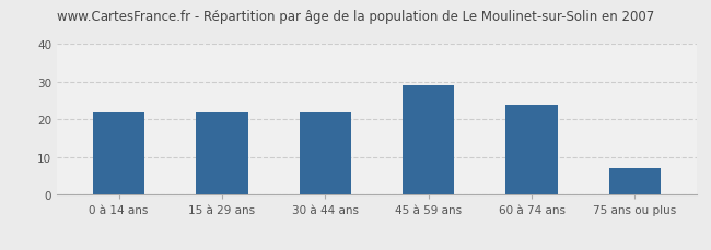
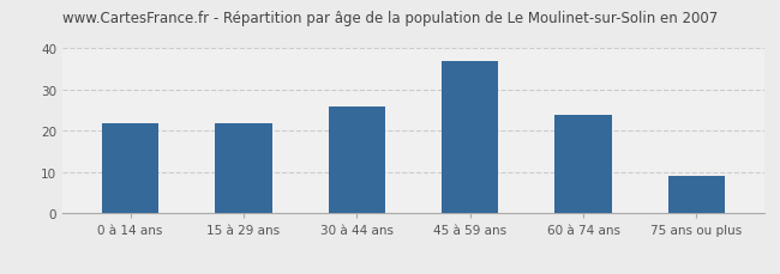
30 à 44 ans: 22 -> 26
45 à 59 ans: 29 -> 37
75 ans ou plus: 7 -> 9
